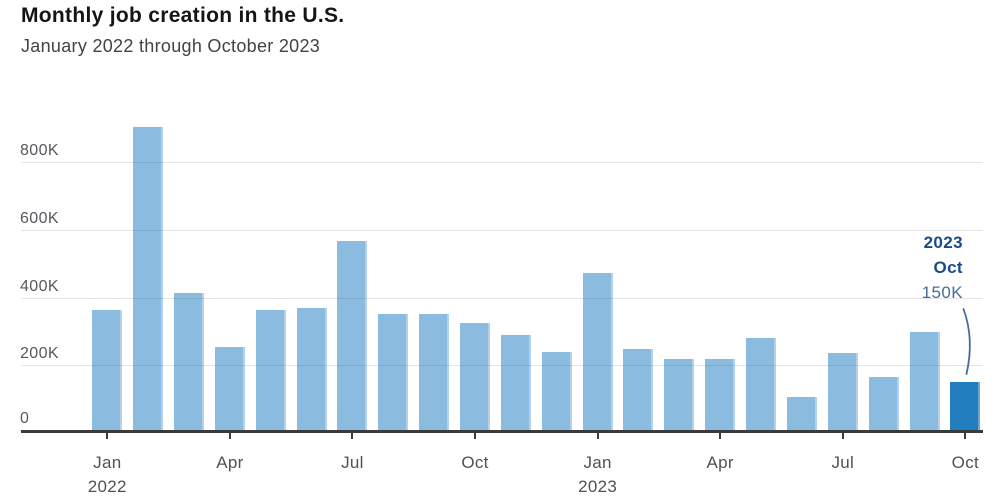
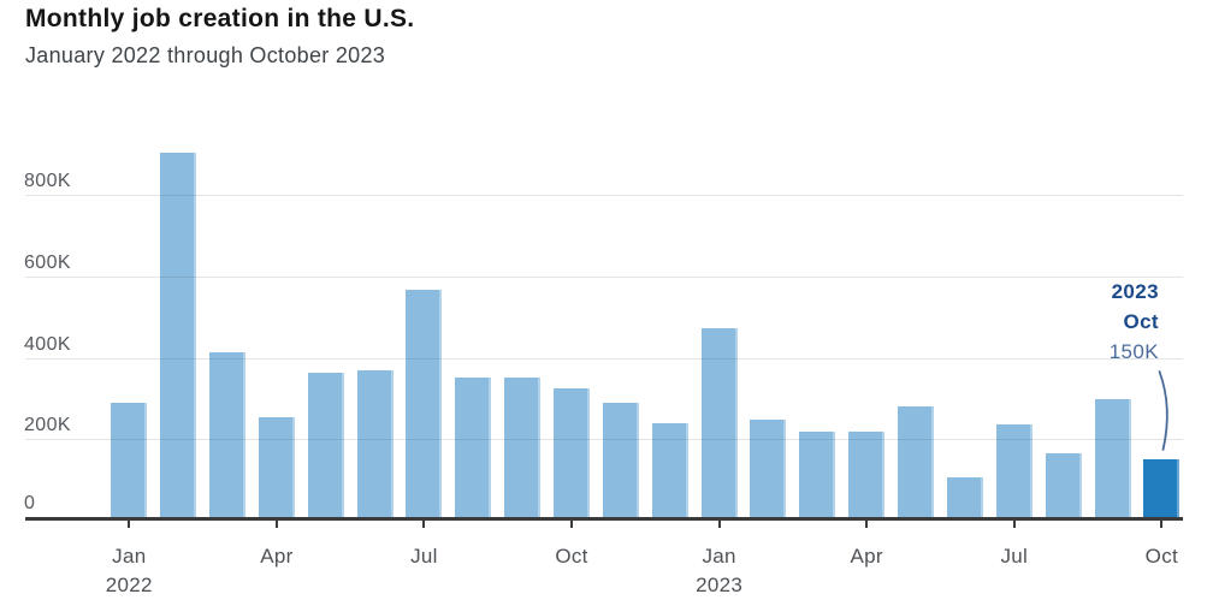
Jan 2022: 360K -> 290K
